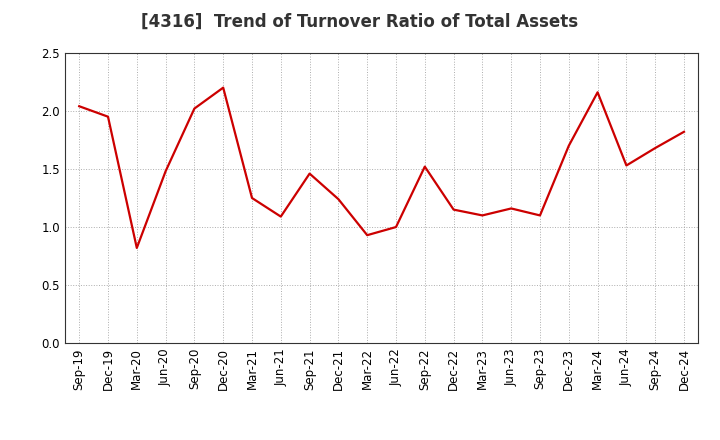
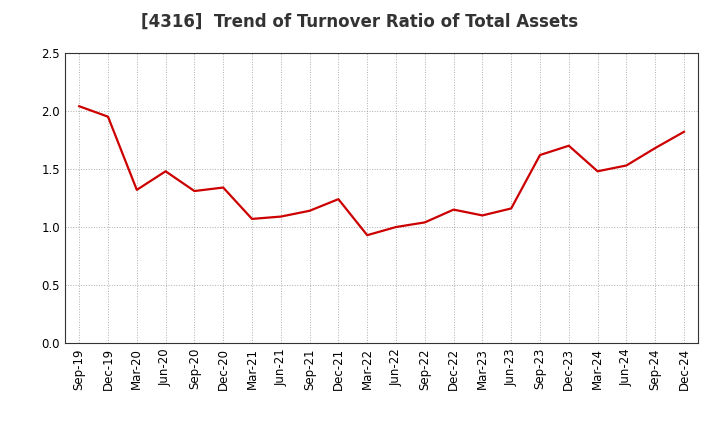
Mar-20: 0.82 -> 1.32
Sep-20: 2.02 -> 1.31
Dec-20: 2.20 -> 1.34
Mar-21: 1.25 -> 1.07
Sep-21: 1.46 -> 1.14
Sep-22: 1.52 -> 1.04
Sep-23: 1.10 -> 1.62
Mar-24: 2.16 -> 1.48
